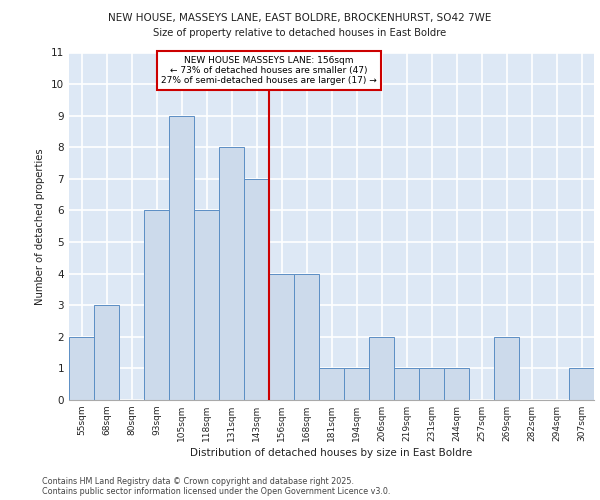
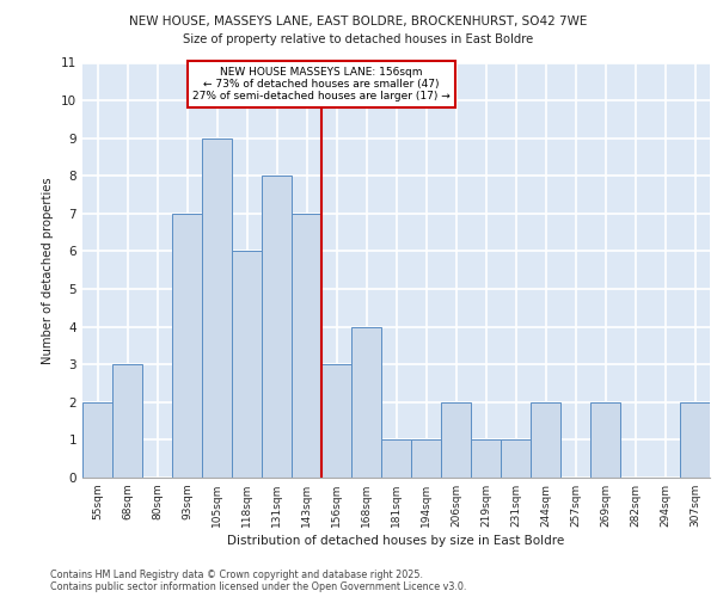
93sqm: 6 -> 7
156sqm: 4 -> 3
244sqm: 1 -> 2
307sqm: 1 -> 2
